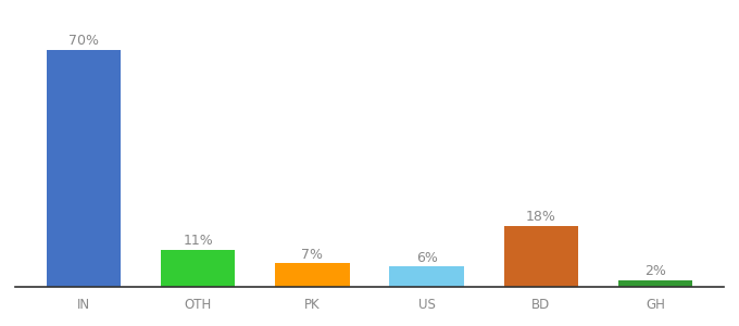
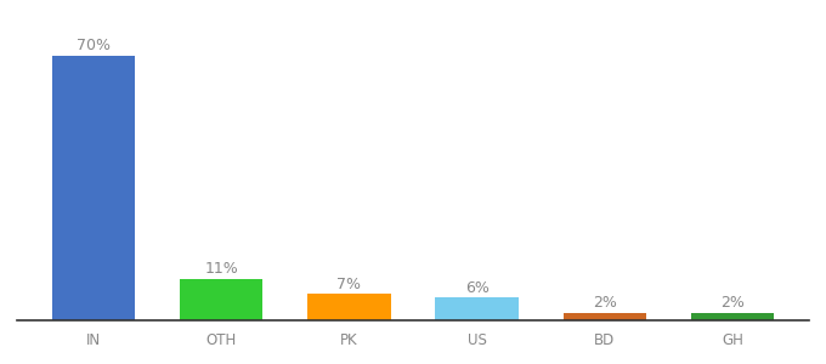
BD: 18% -> 2%
